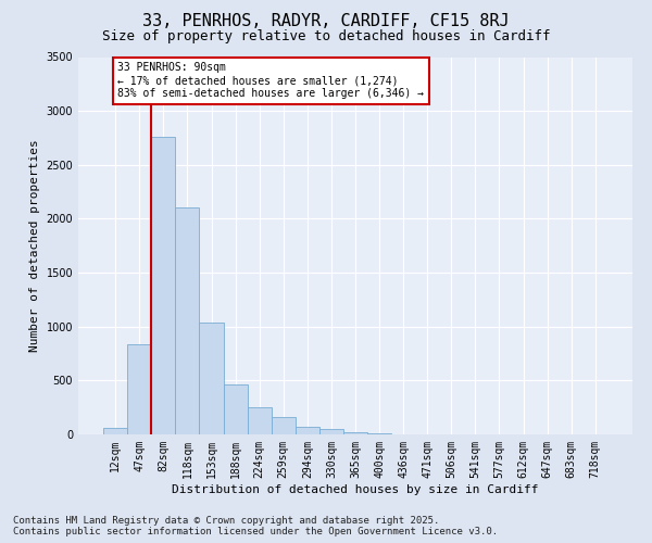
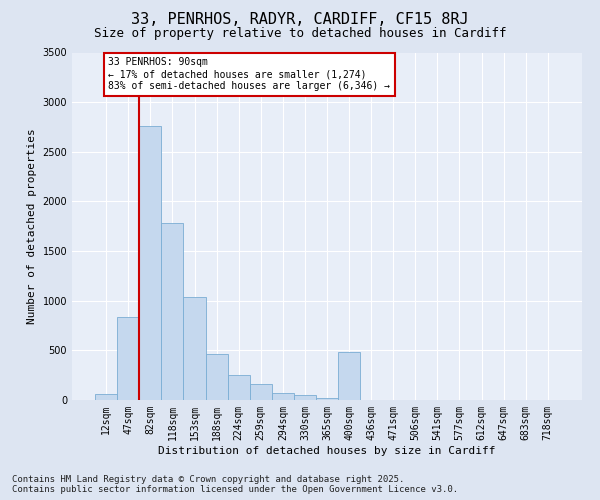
118sqm: 2100 -> 1780
400sqm: 10 -> 480
